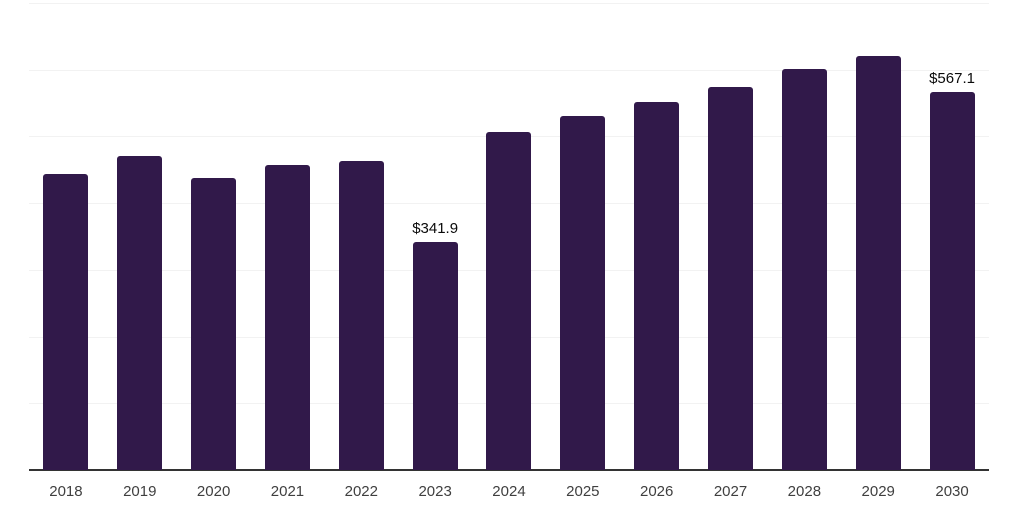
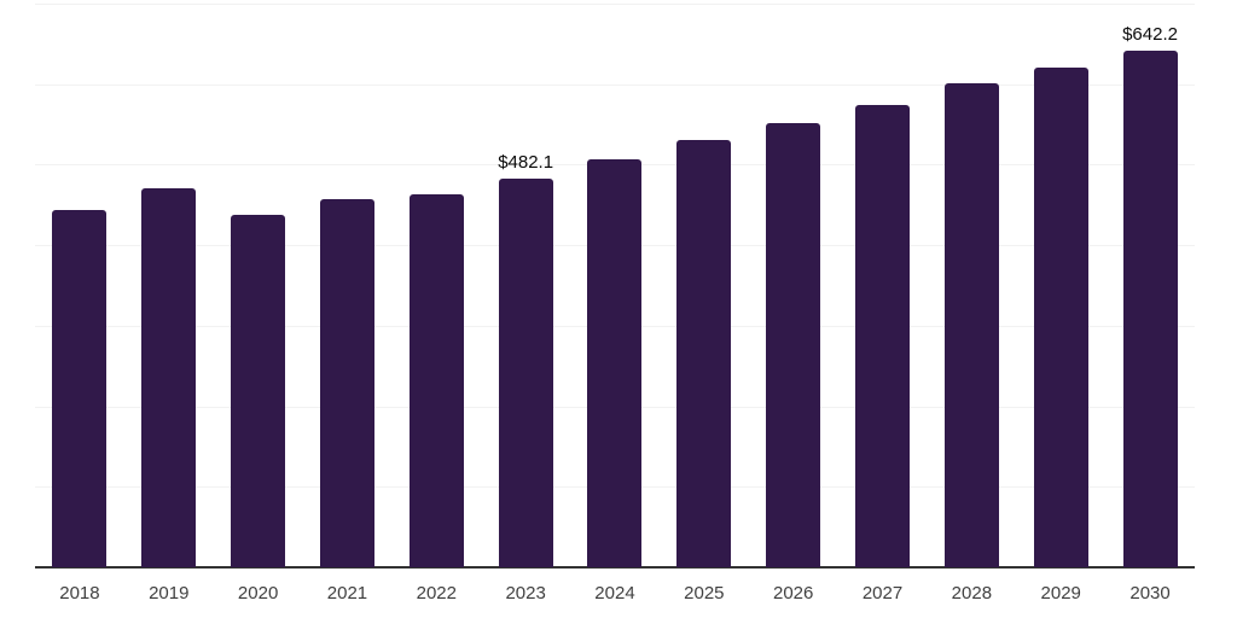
2023: $341.9 -> $482.1
2030: $567.1 -> $642.2
